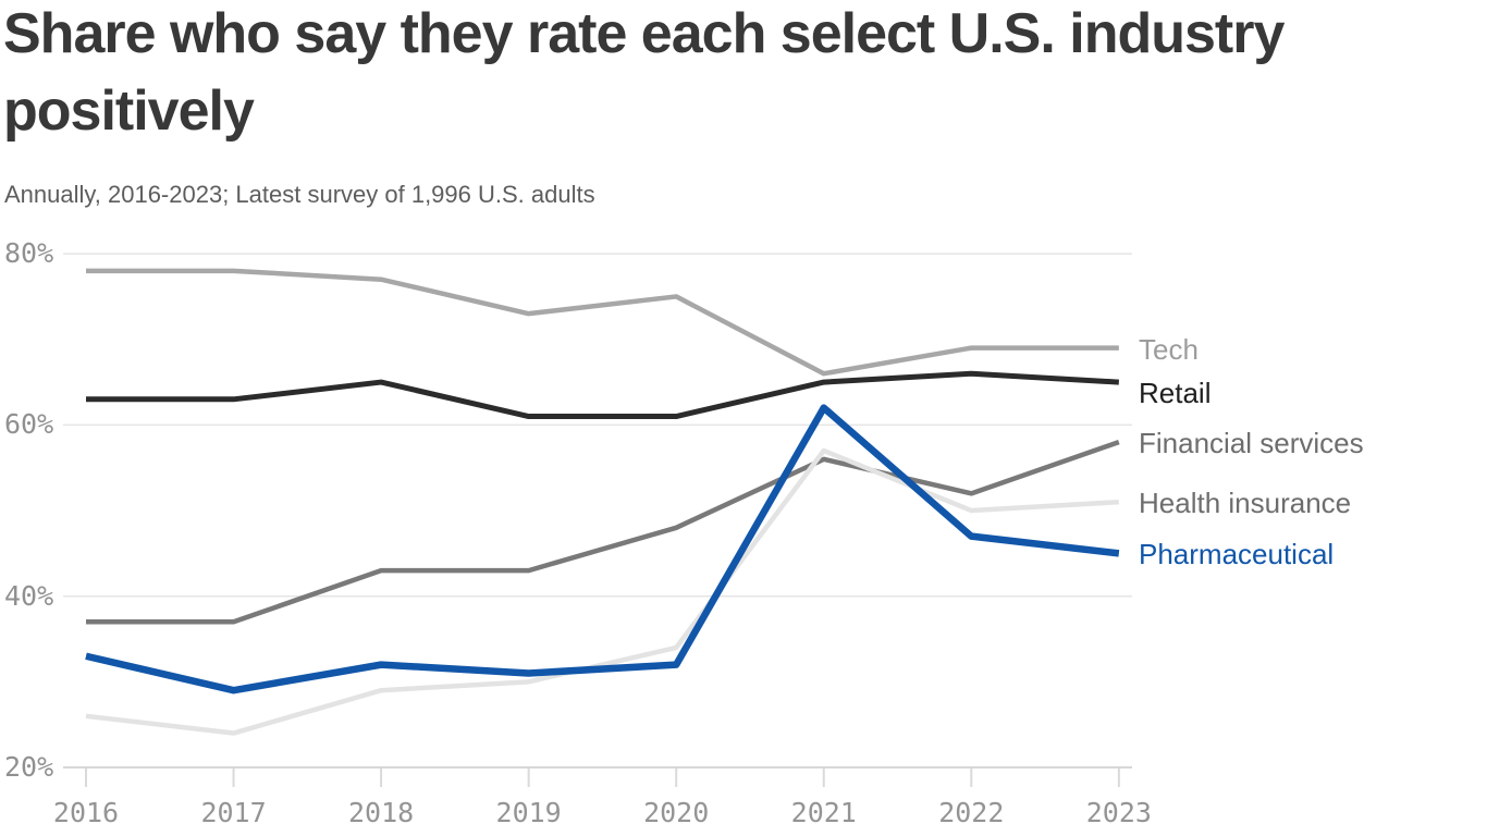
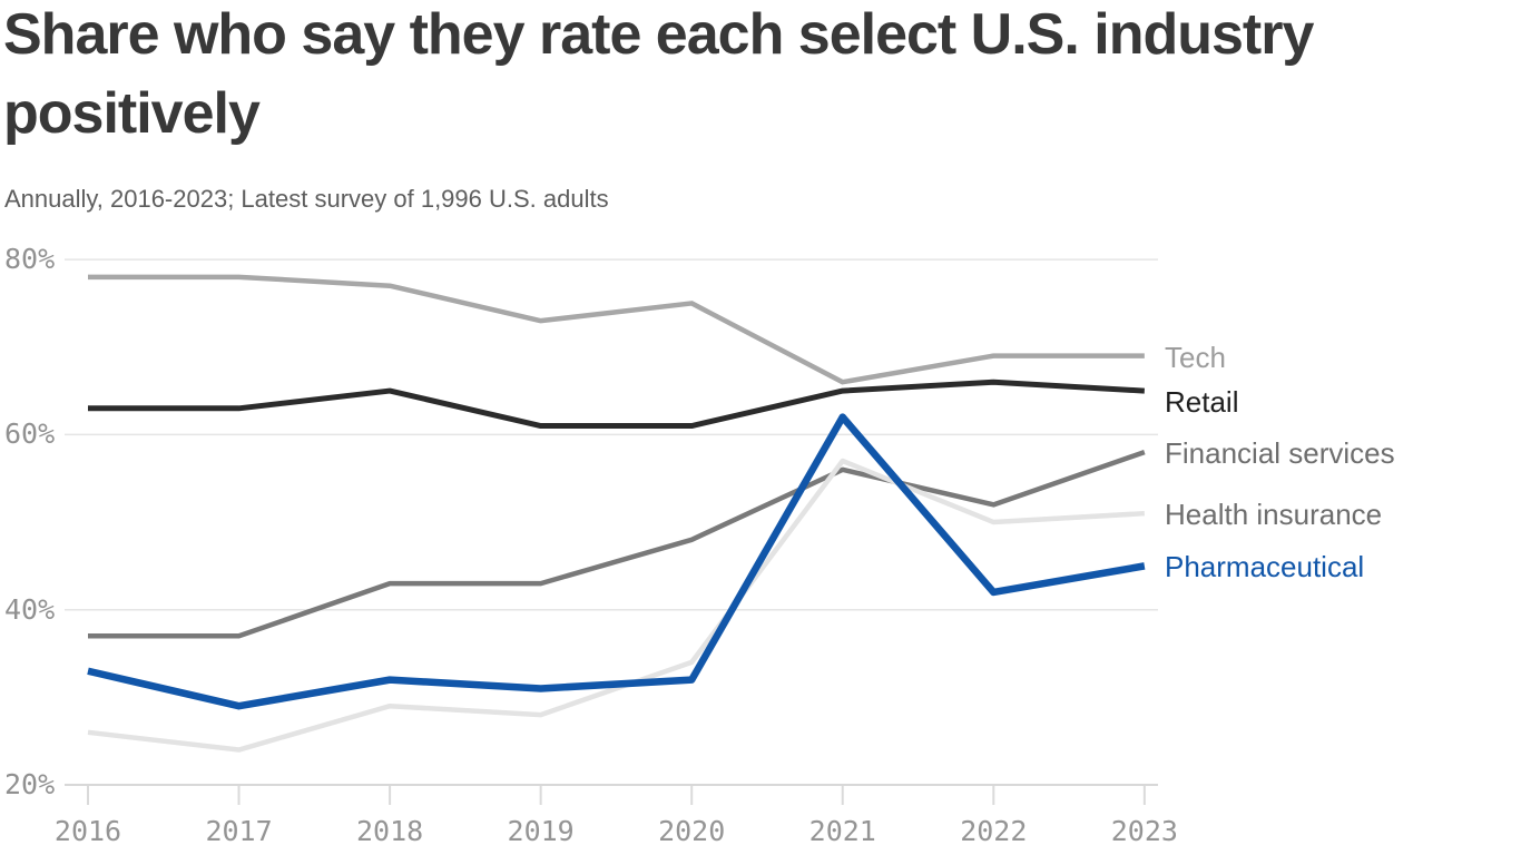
Health insurance/2019: 30% -> 28%
Pharmaceutical/2022: 47% -> 42%
